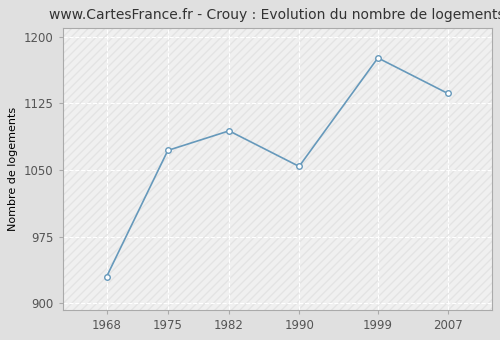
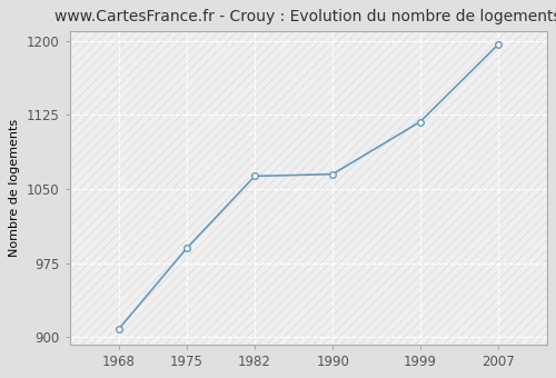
1968: 930 -> 908
1975: 1072 -> 990
1982: 1094 -> 1063
1990: 1054 -> 1065
1999: 1176 -> 1118
2007: 1136 -> 1196
